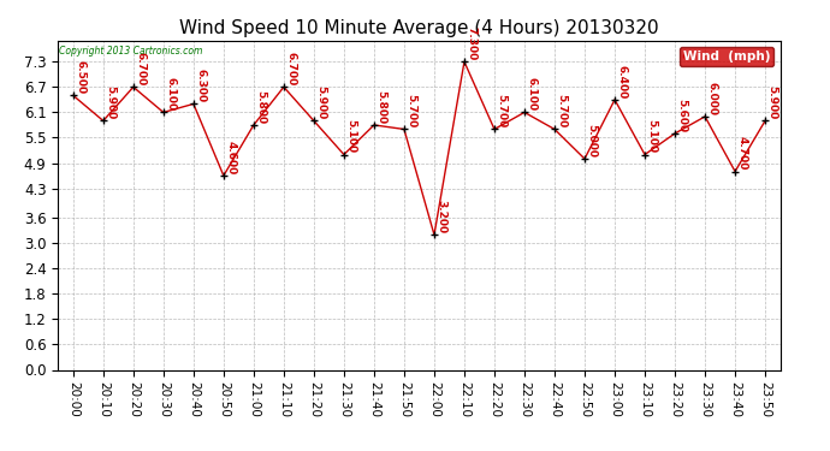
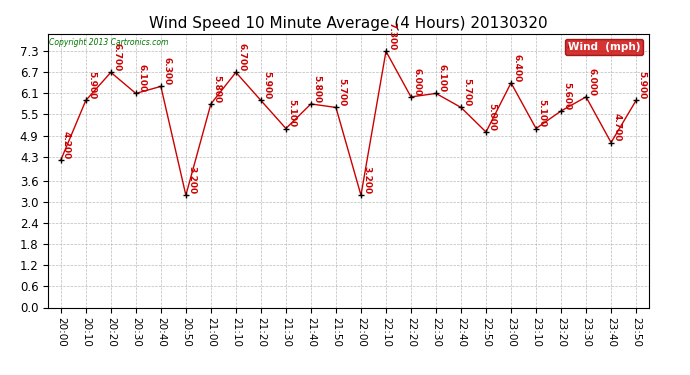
20:00: 6.500 -> 4.200
20:50: 4.600 -> 3.200
22:20: 5.700 -> 6.000
